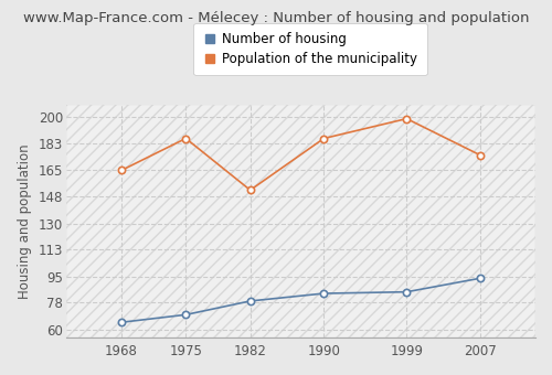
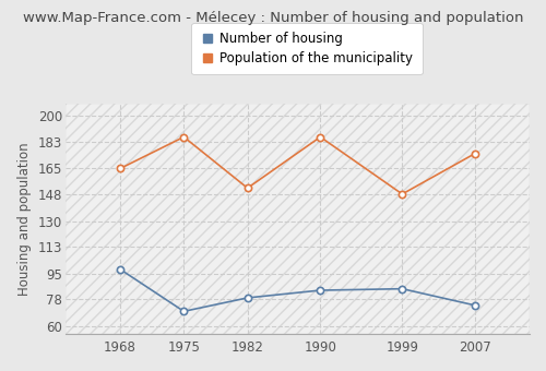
Number of housing/1968: 65 -> 98
Population of the municipality/1999: 199 -> 148
Number of housing/2007: 94 -> 74
